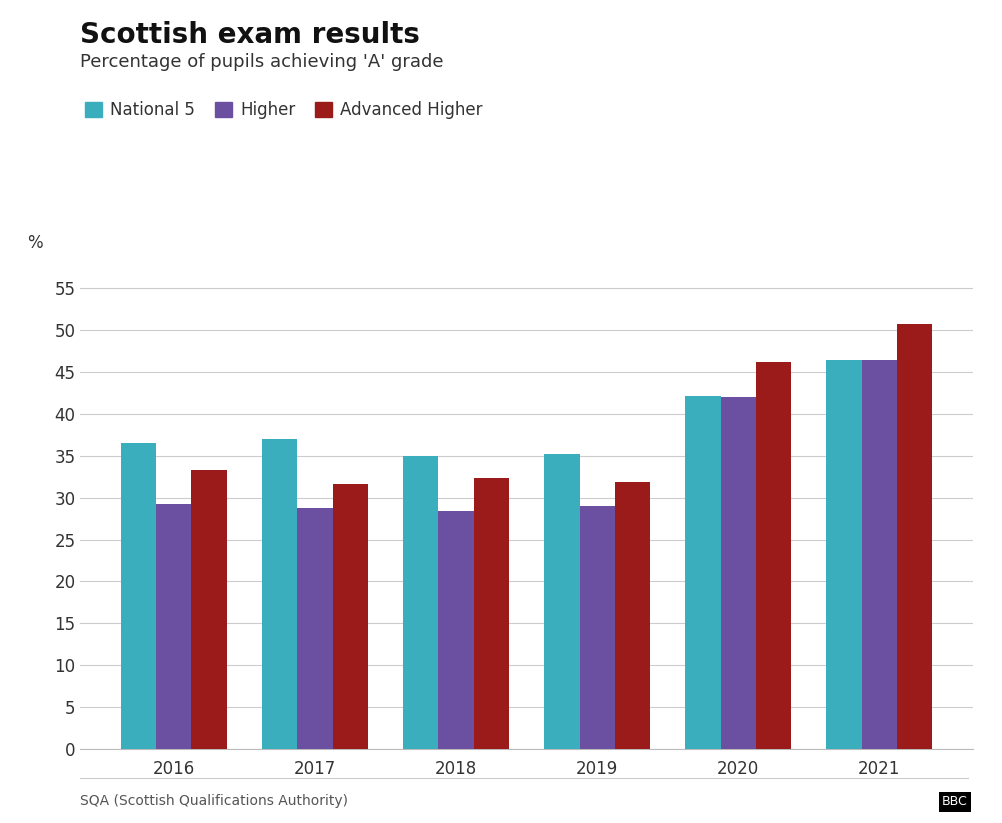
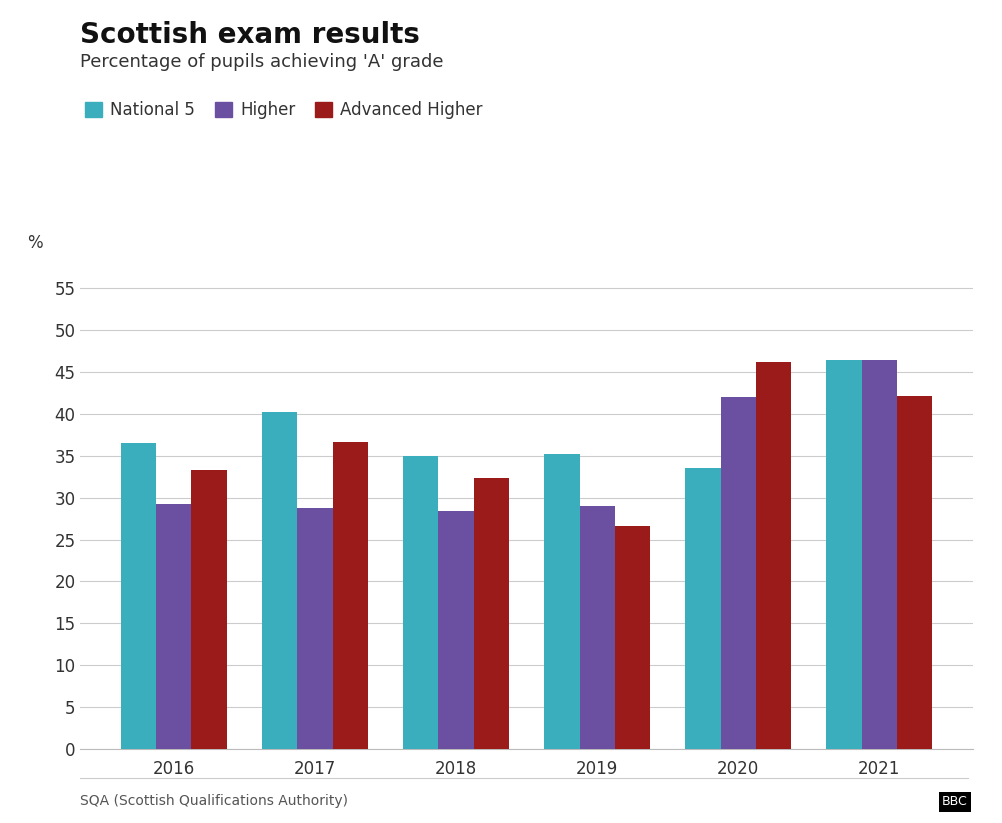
National 5/2017: 37.0 -> 40.2
Advanced Higher/2017: 31.6 -> 36.6
Advanced Higher/2019: 31.9 -> 26.6
National 5/2020: 42.2 -> 33.6
Advanced Higher/2021: 50.8 -> 42.2
